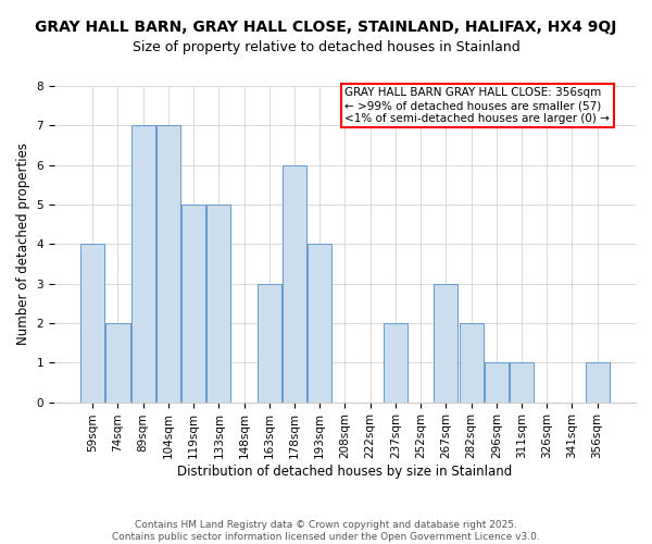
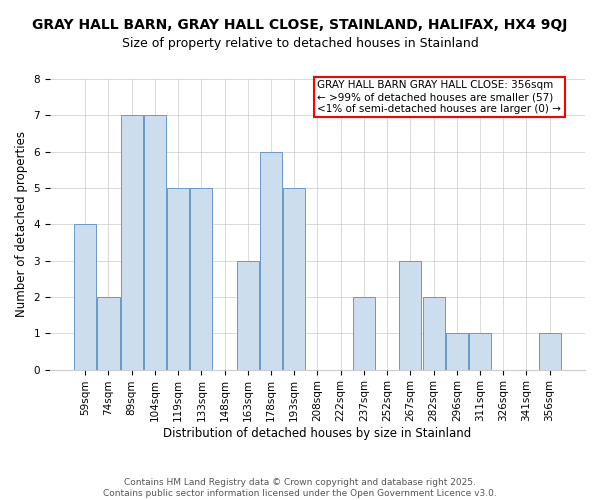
193sqm: 4 -> 5
